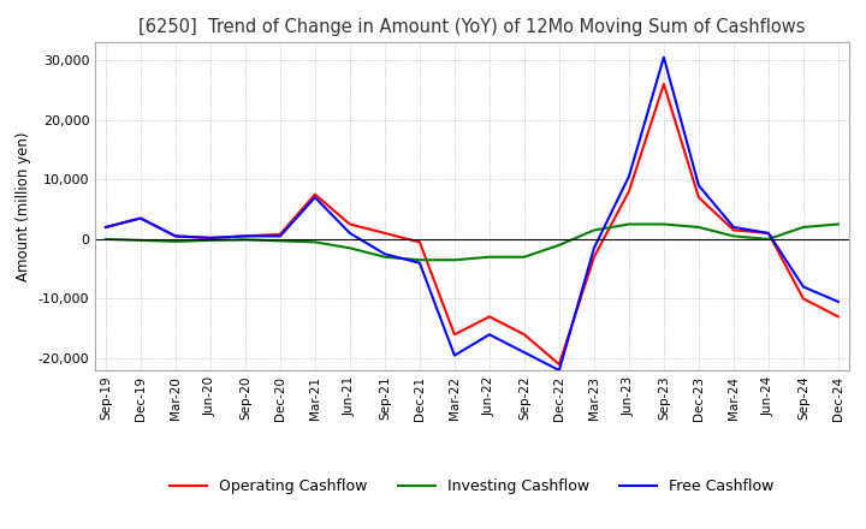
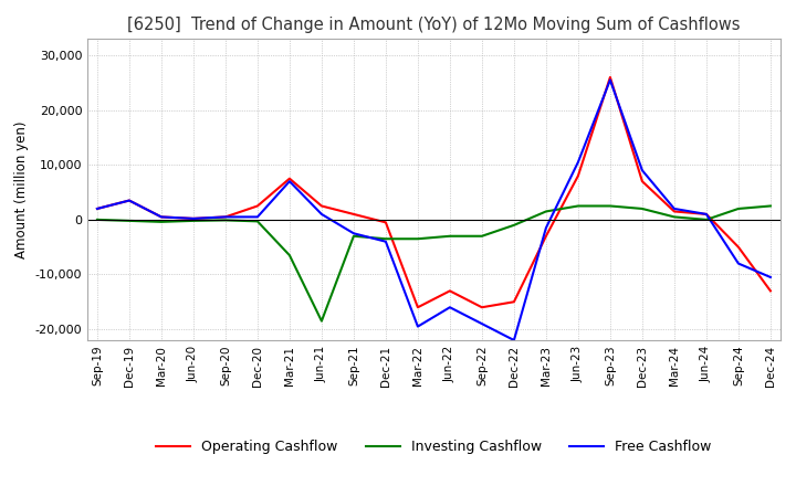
Operating Cashflow/Dec-20: 800 -> 2,500
Investing Cashflow/Mar-21: -500 -> -6,500
Investing Cashflow/Jun-21: -1,500 -> -18,500
Operating Cashflow/Dec-22: -21,000 -> -15,000
Free Cashflow/Sep-23: 30,500 -> 25,500
Operating Cashflow/Sep-24: -10,000 -> -5,000
